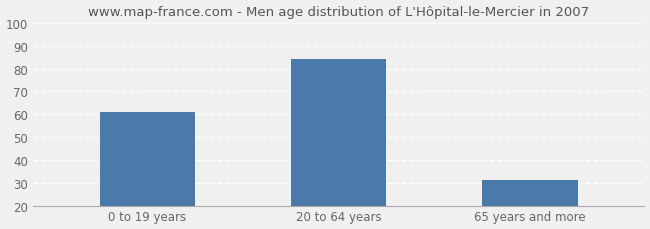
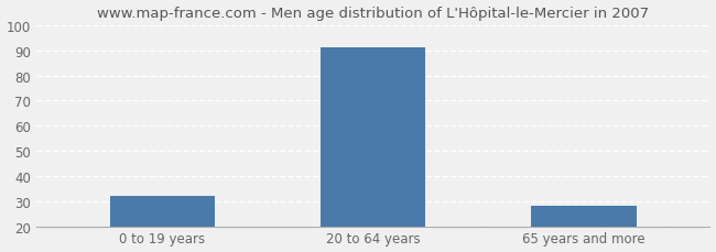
0 to 19 years: 61 -> 32
20 to 64 years: 84 -> 91
65 years and more: 31 -> 28
